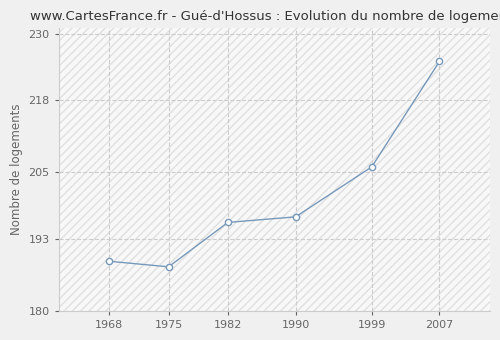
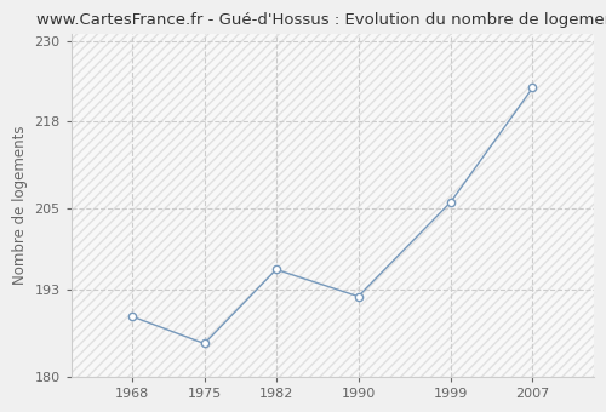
1975: 188 -> 185
1990: 197 -> 192
2007: 225 -> 223
